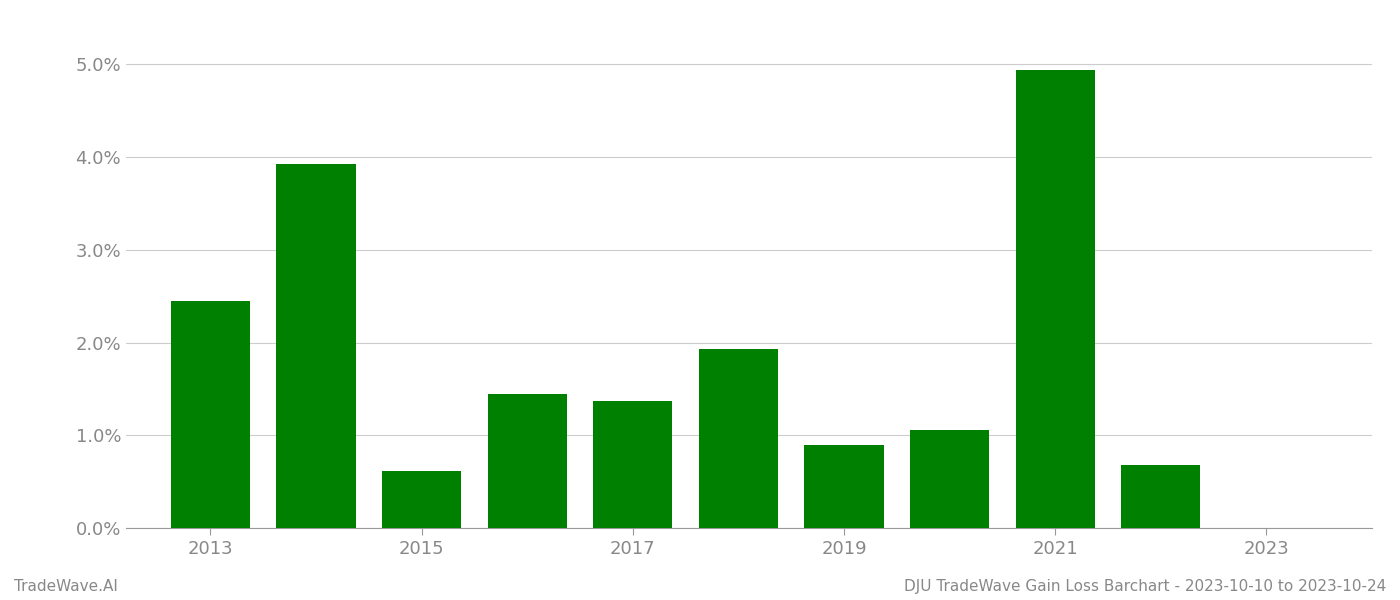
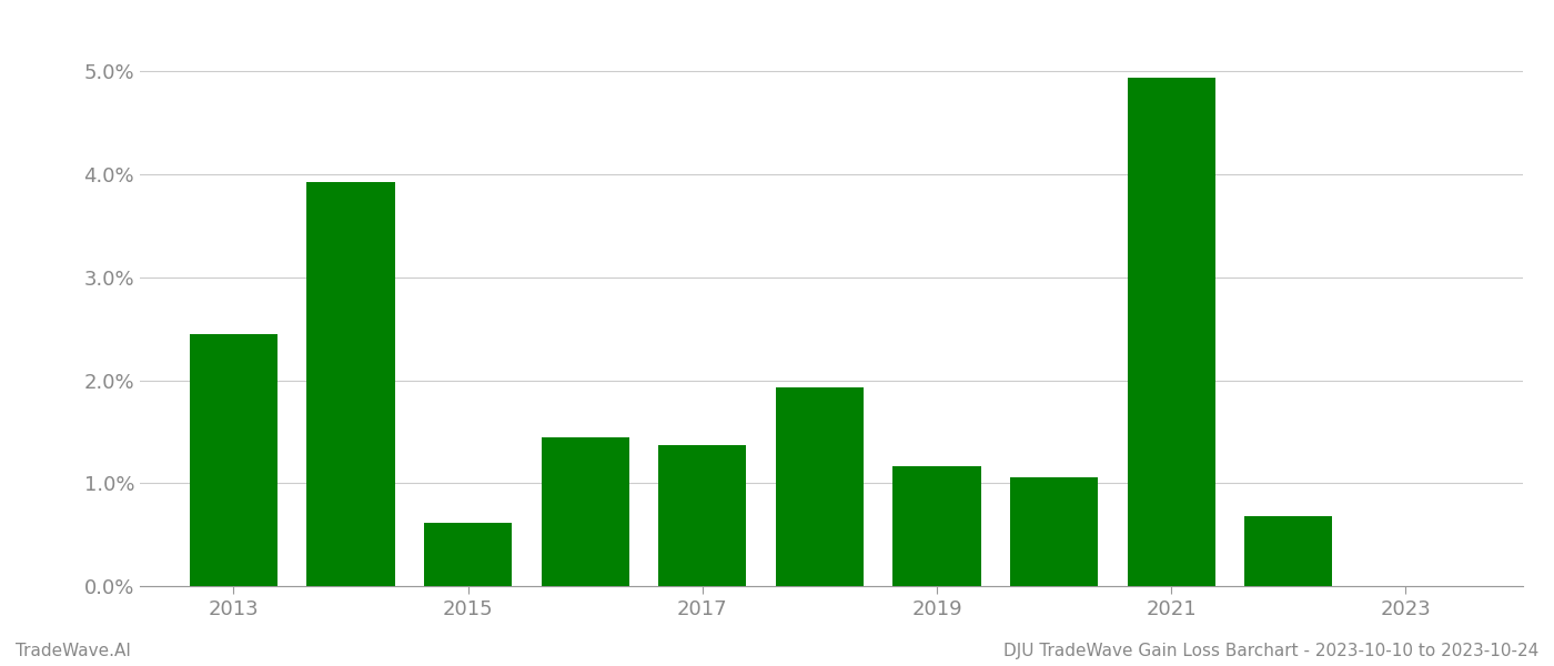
2019: 0.90% -> 1.16%
